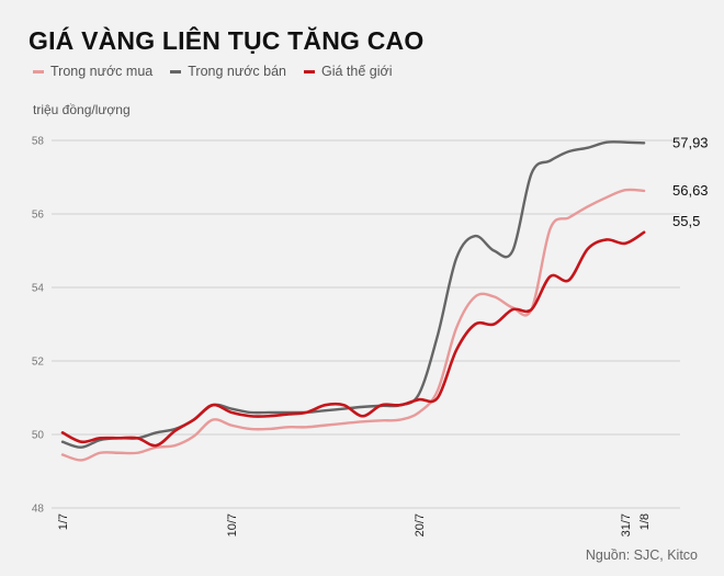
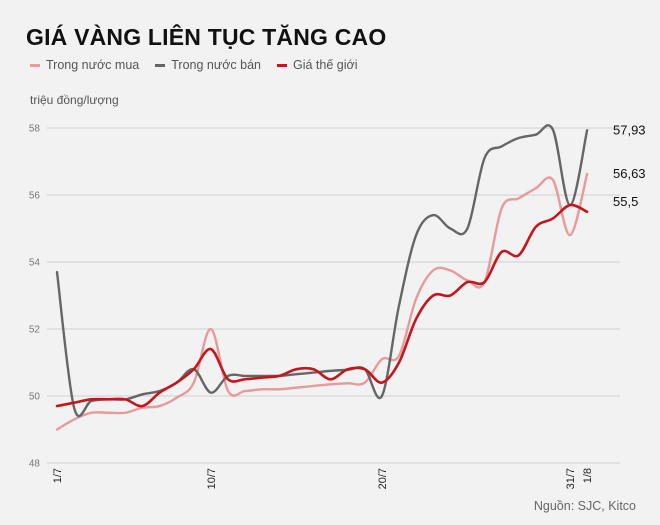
Trong nước mua/1/7: 49.5 -> 49.0
Trong nước bán/1/7: 49.8 -> 53.7
Giá thế giới/1/7: 50.0 -> 49.7
Trong nước mua/10/7: 50.2 -> 52.0
Trong nước bán/10/7: 50.7 -> 50.1
Giá thế giới/10/7: 50.6 -> 51.4
Trong nước mua/20/7: 50.6 -> 51.1
Trong nước bán/20/7: 51.1 -> 50.0
Giá thế giới/20/7: 51.0 -> 50.4
Trong nước mua/31/7: 56.6 -> 54.8
Trong nước bán/31/7: 58.0 -> 55.7
Giá thế giới/31/7: 55.2 -> 55.7
